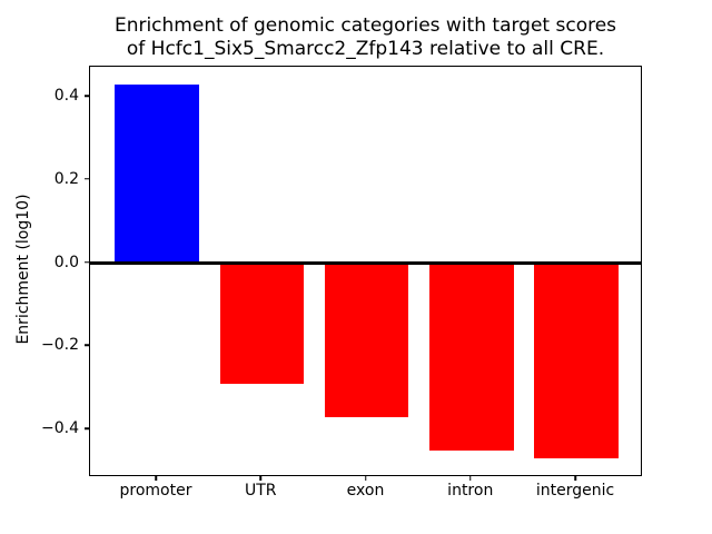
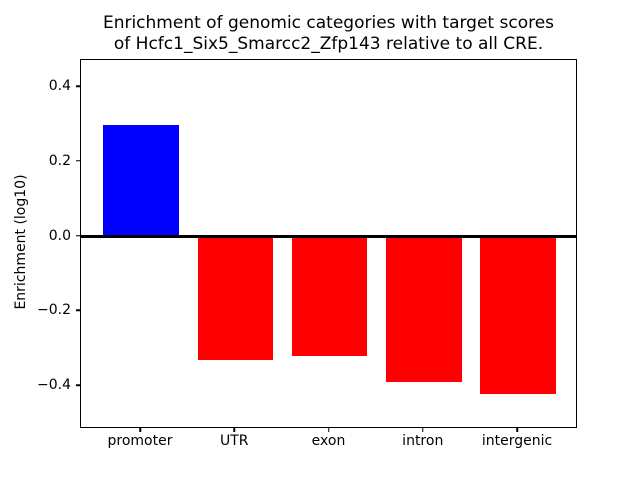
promoter: 0.43 -> 0.30
UTR: -0.29 -> -0.33
exon: -0.37 -> -0.32
intron: -0.45 -> -0.39
intergenic: -0.47 -> -0.42
